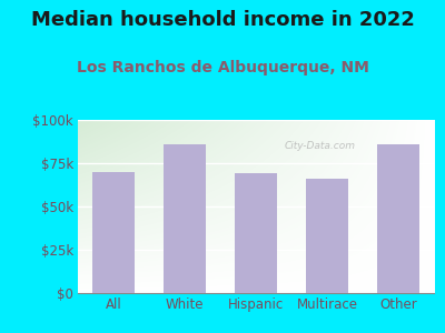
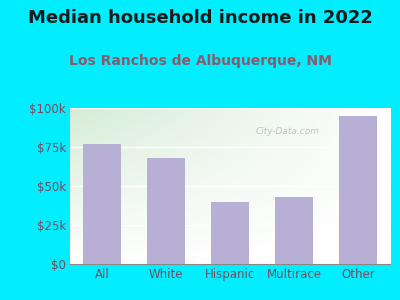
All: $70k -> $77k
White: $86k -> $68k
Hispanic: $70k -> $40k
Multirace: $66k -> $43k
Other: $86k -> $95k
